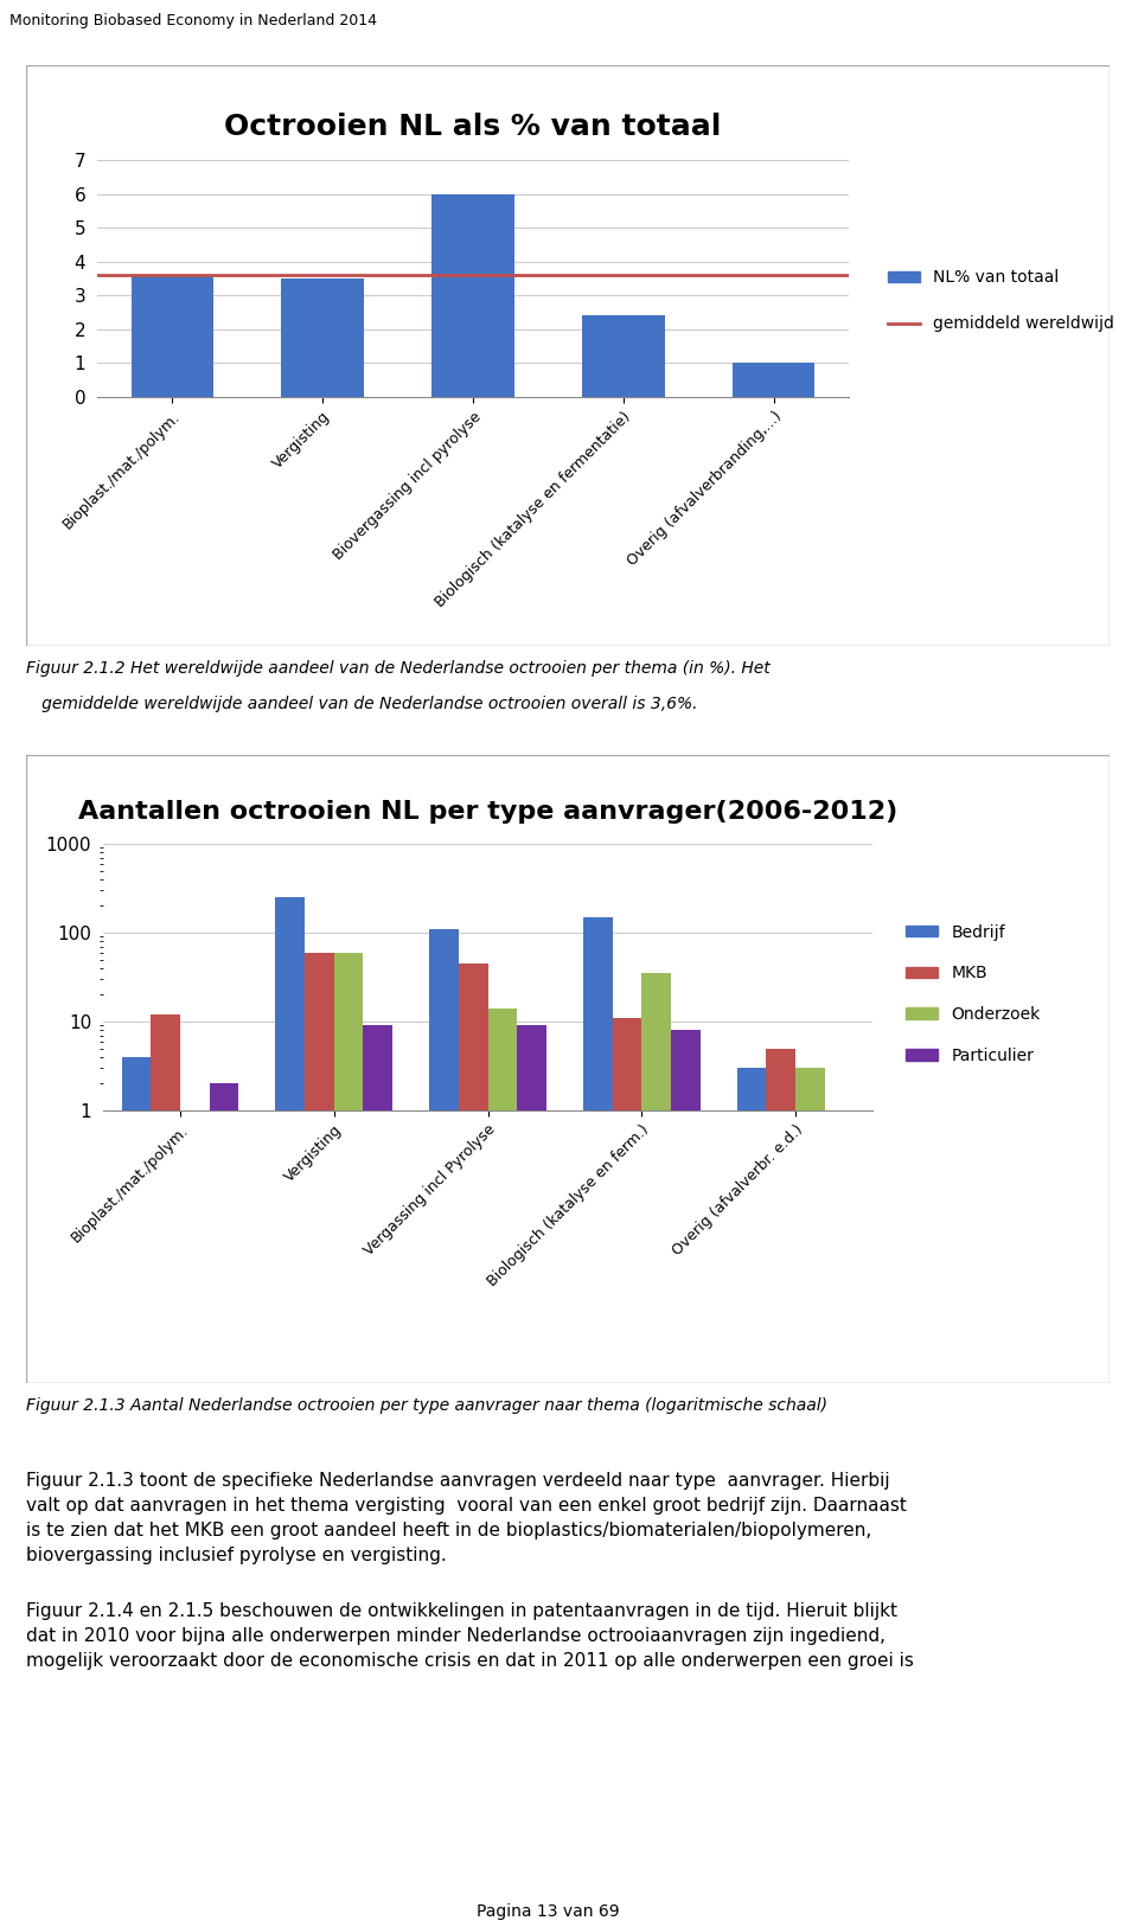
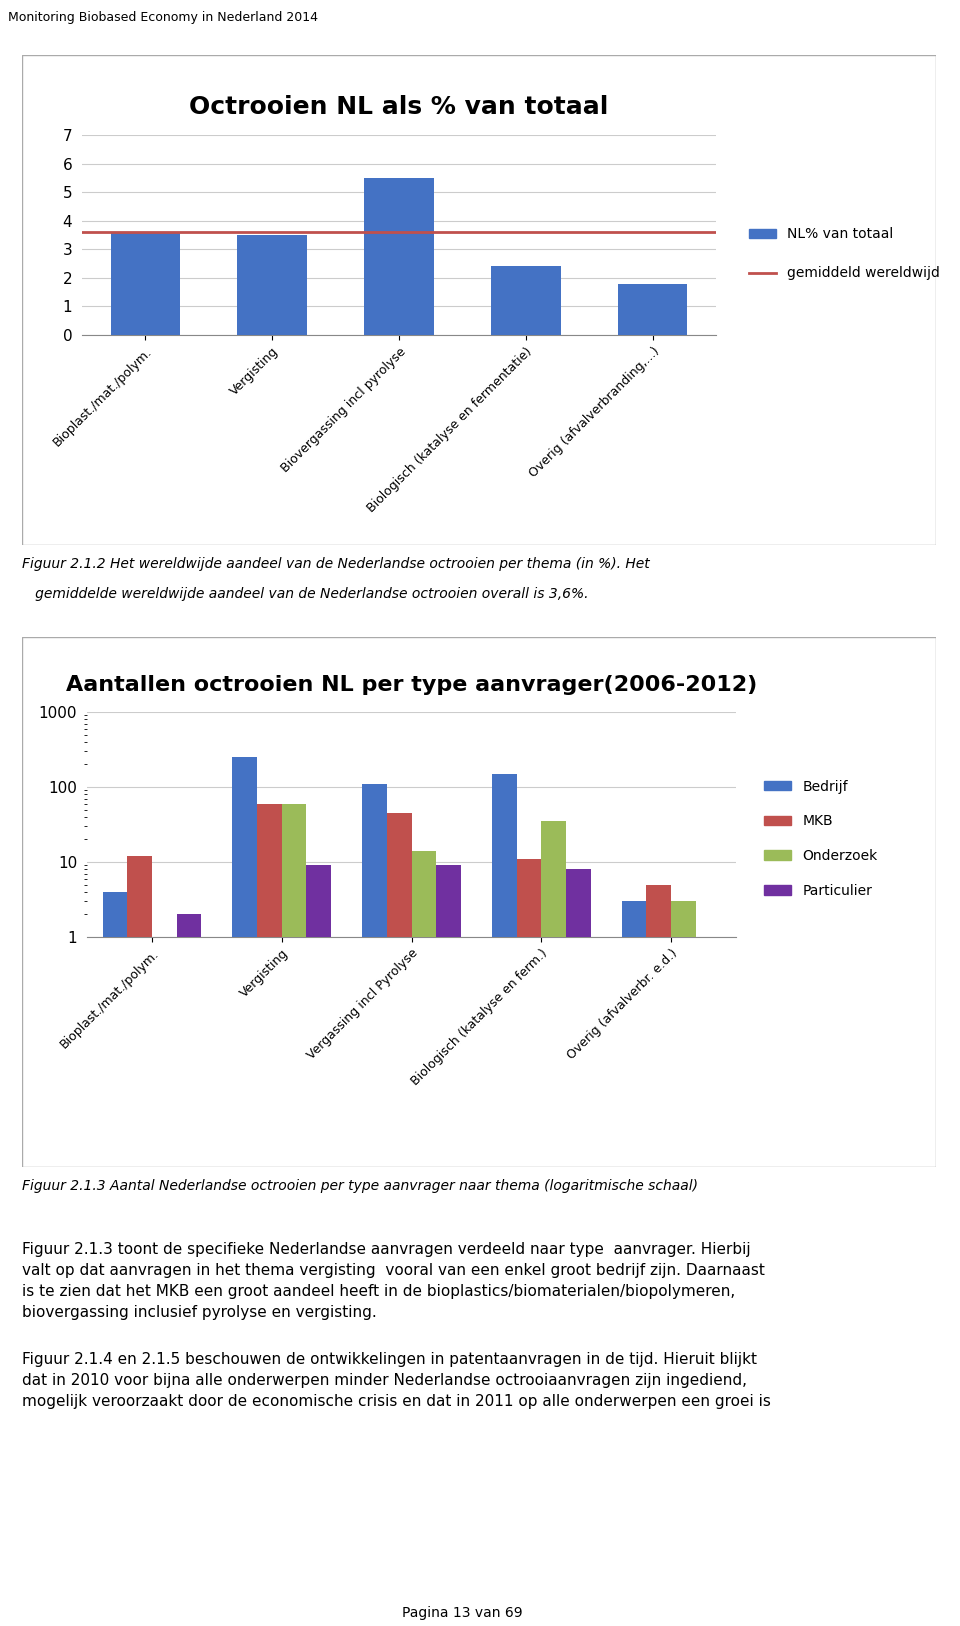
Octrooien NL als % van totaal/Biovergassing incl pyrolyse: 6.0 -> 5.5
Octrooien NL als % van totaal/Overig (afvalverbranding,...): 1.0 -> 1.8
